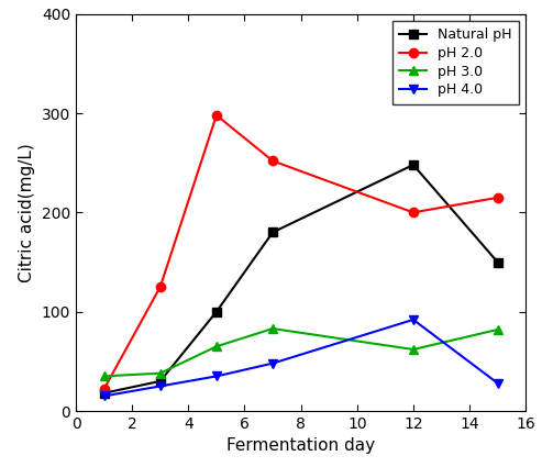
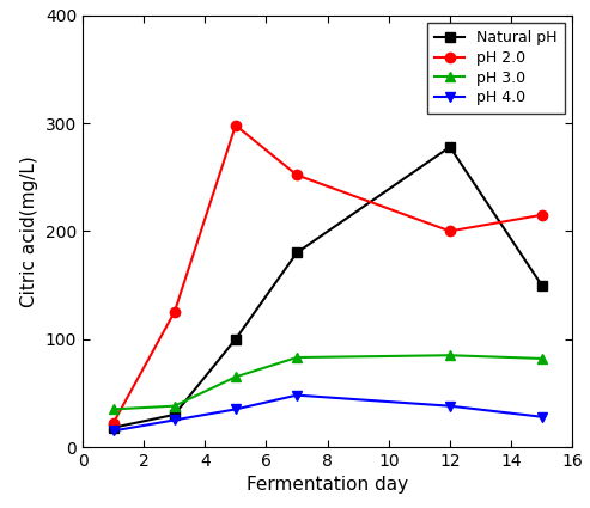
Natural pH/12: 248 -> 278
pH 3.0/12: 62 -> 85
pH 4.0/12: 92 -> 38
